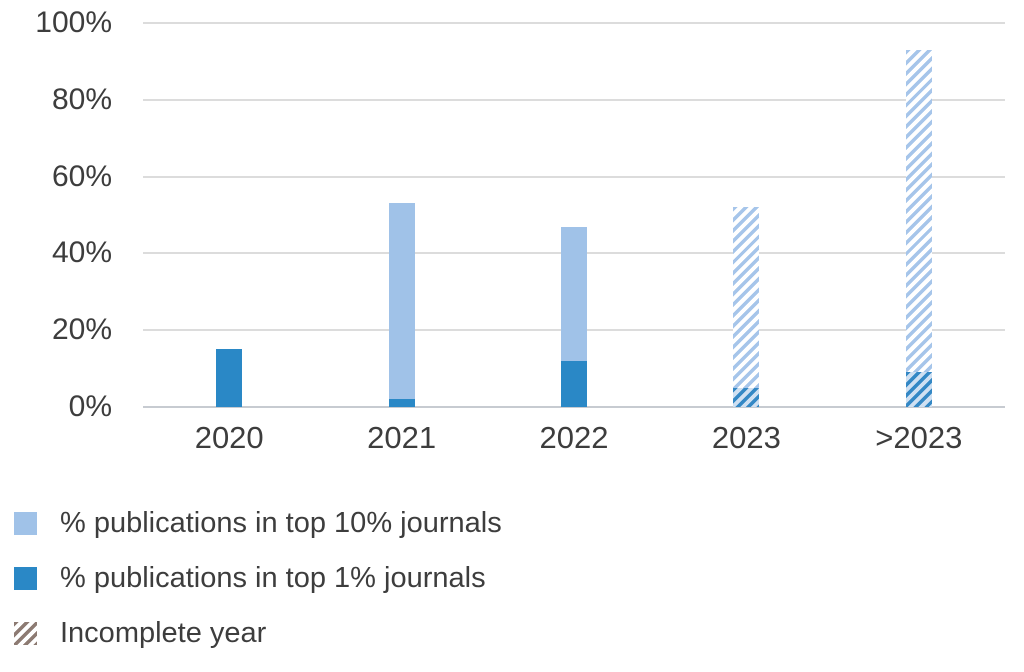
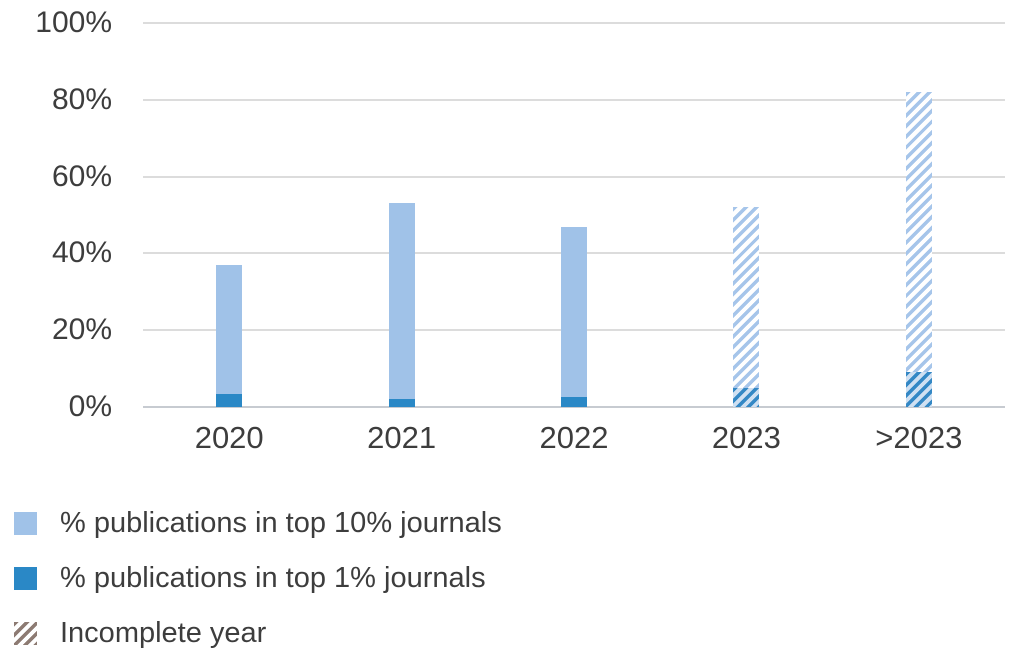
% publications in top 10% journals/2020: 14% -> 37%
% publications in top 1% journals/2020: 15% -> 4%
% publications in top 1% journals/2022: 12% -> 2%
% publications in top 10% journals/>2023: 93% -> 82%
